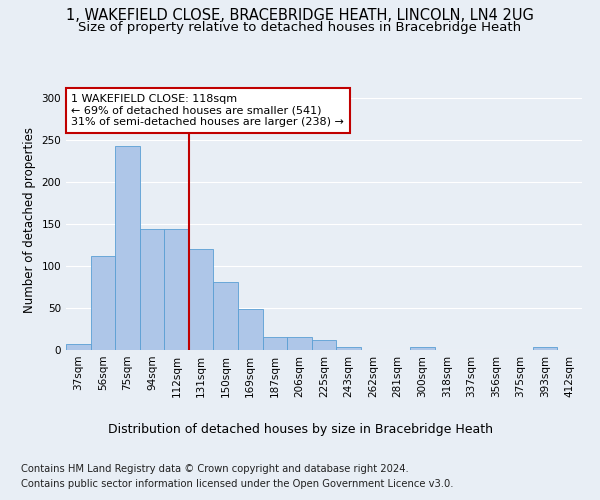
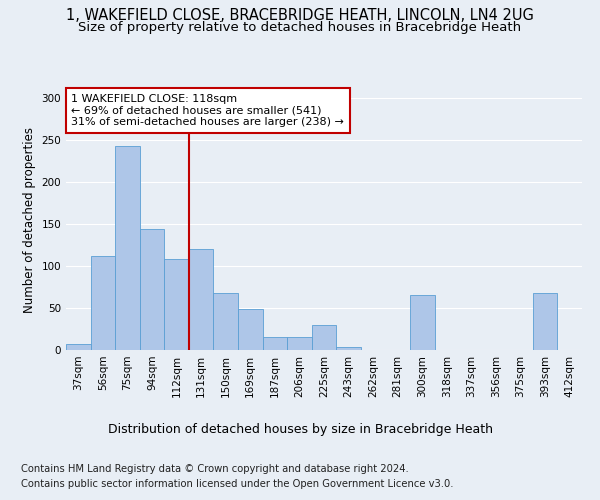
112sqm: 144 -> 108
150sqm: 81 -> 68
225sqm: 12 -> 30
300sqm: 3 -> 66
393sqm: 3 -> 68
